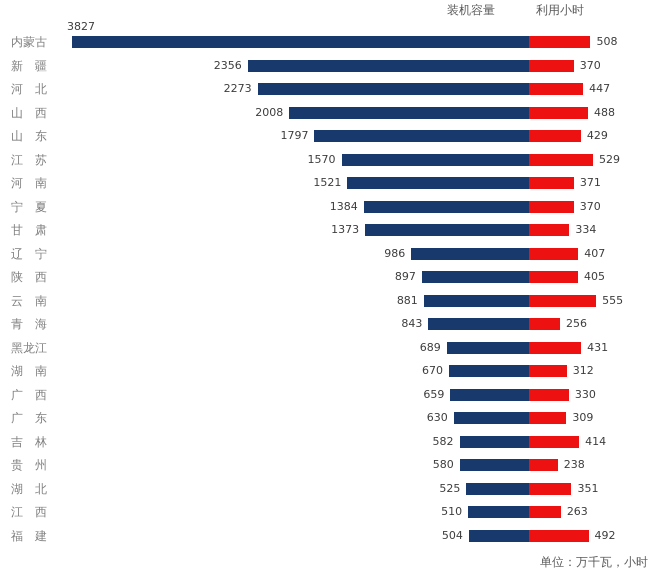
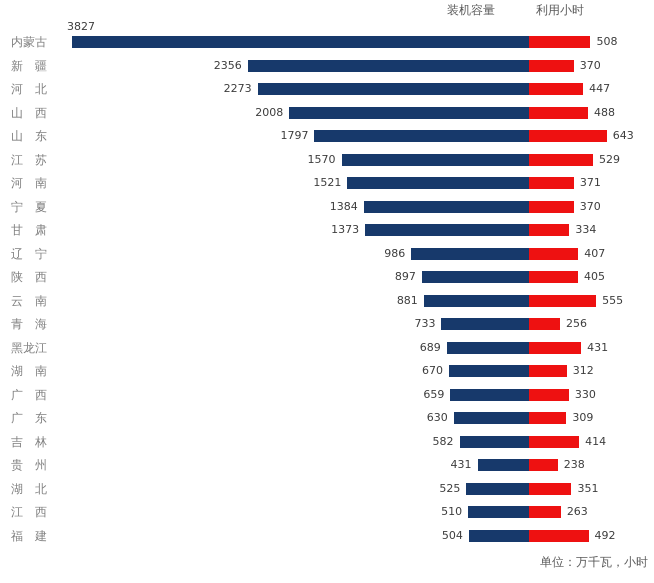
利用小时/山 东: 429 -> 643
装机容量/青 海: 843 -> 733
装机容量/贵 州: 580 -> 431
